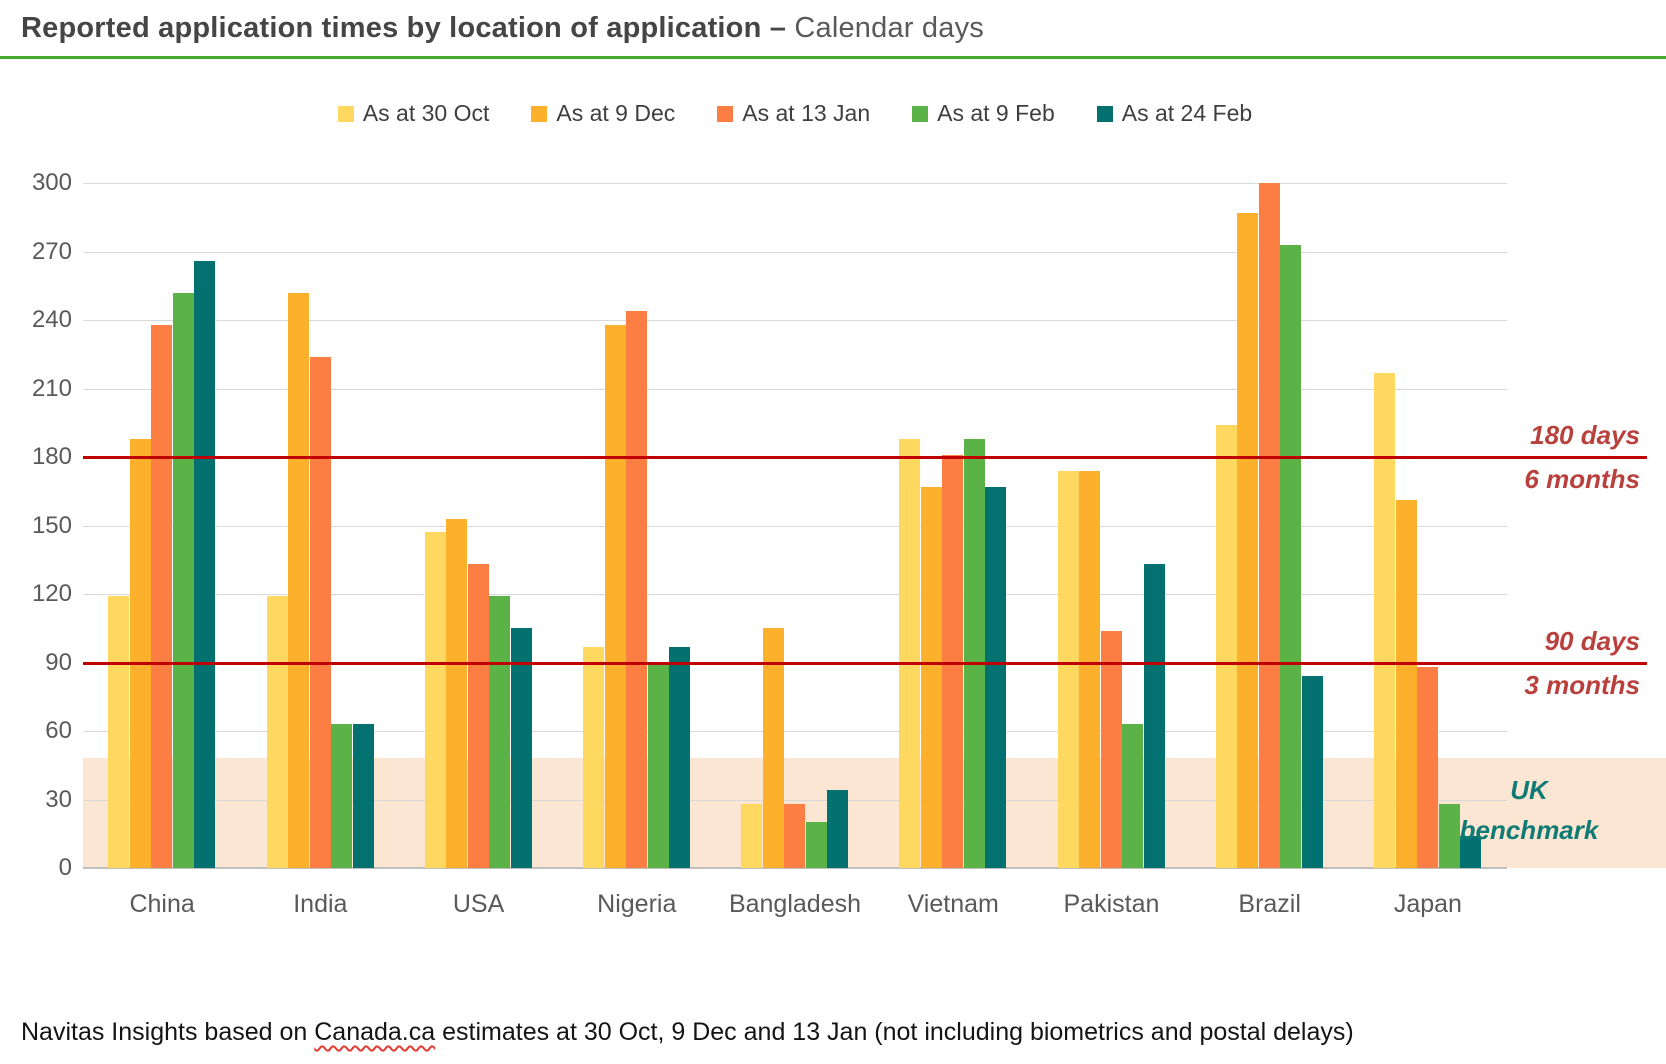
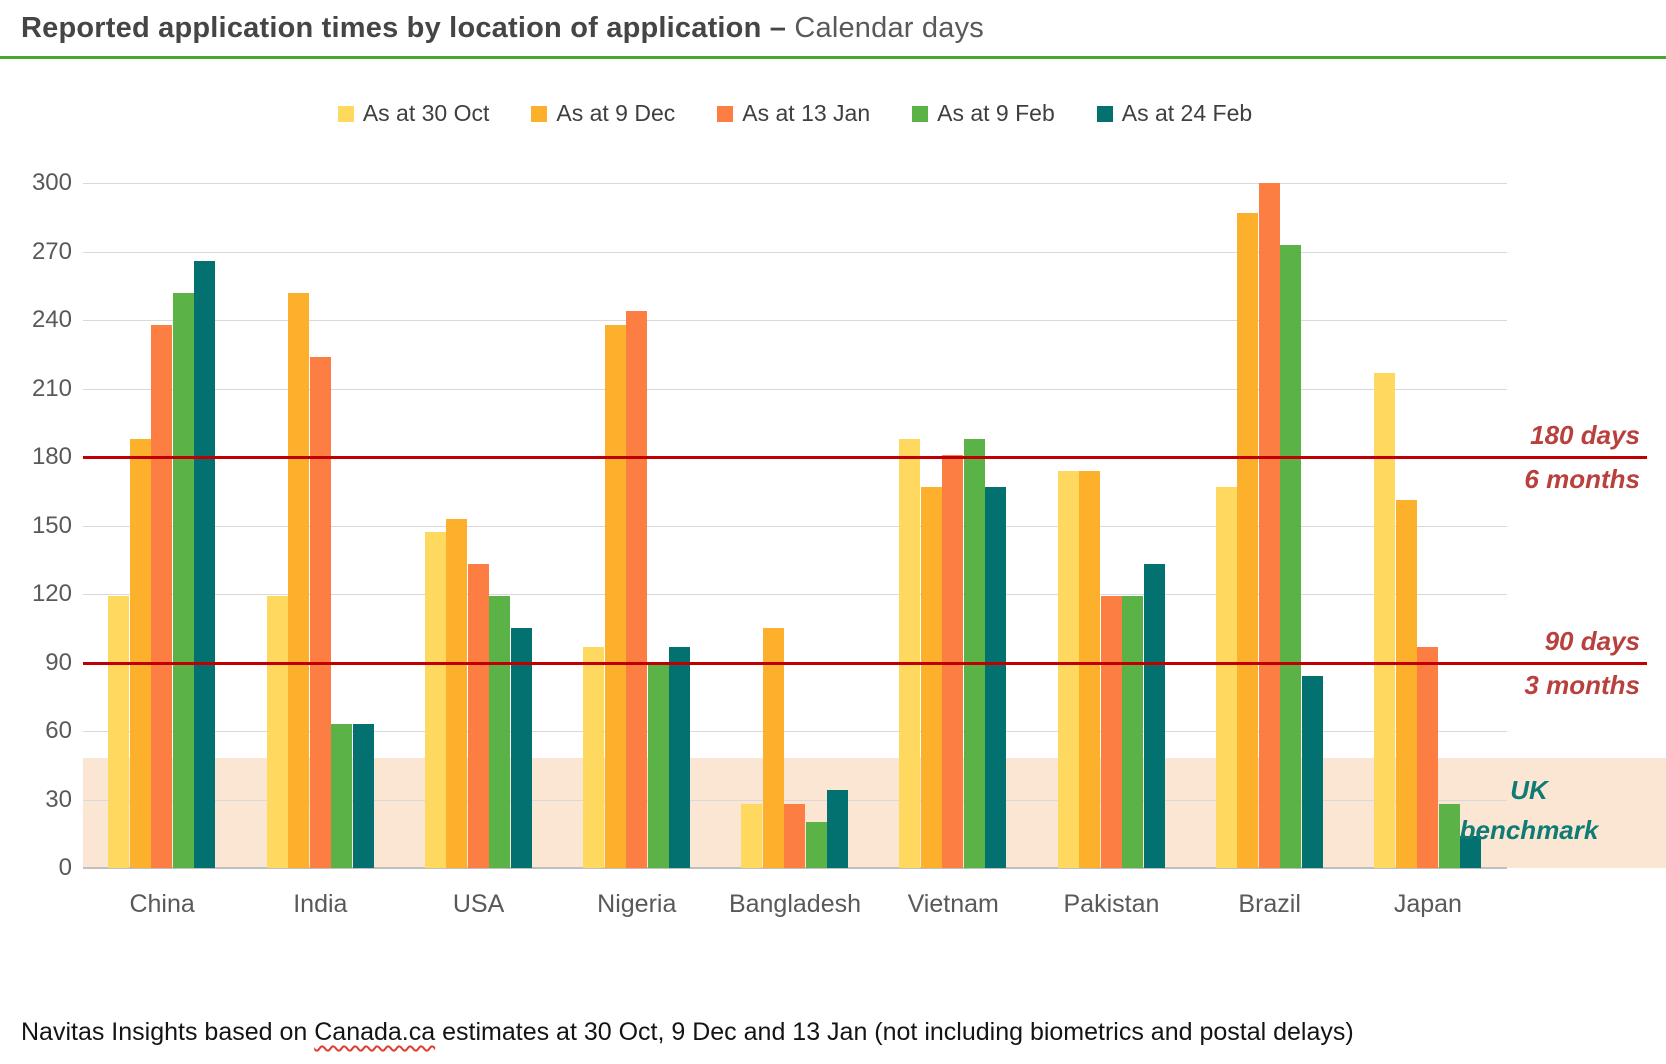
As at 13 Jan/Pakistan: 104 -> 119
As at 9 Feb/Pakistan: 63 -> 119
As at 30 Oct/Brazil: 194 -> 167
As at 13 Jan/Japan: 88 -> 97
